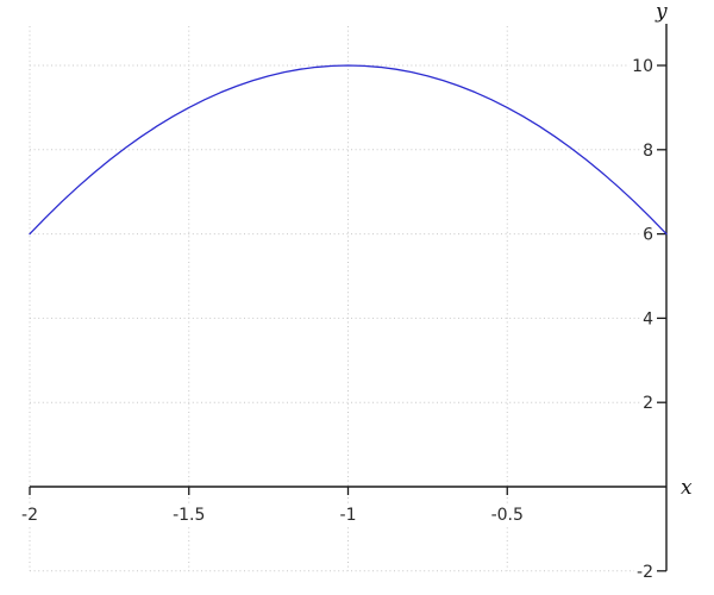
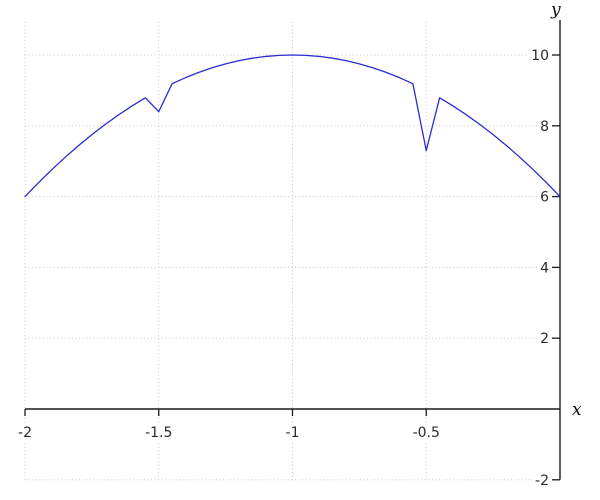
-1.5: 9.0 -> 8.4
-0.5: 9.0 -> 7.3
